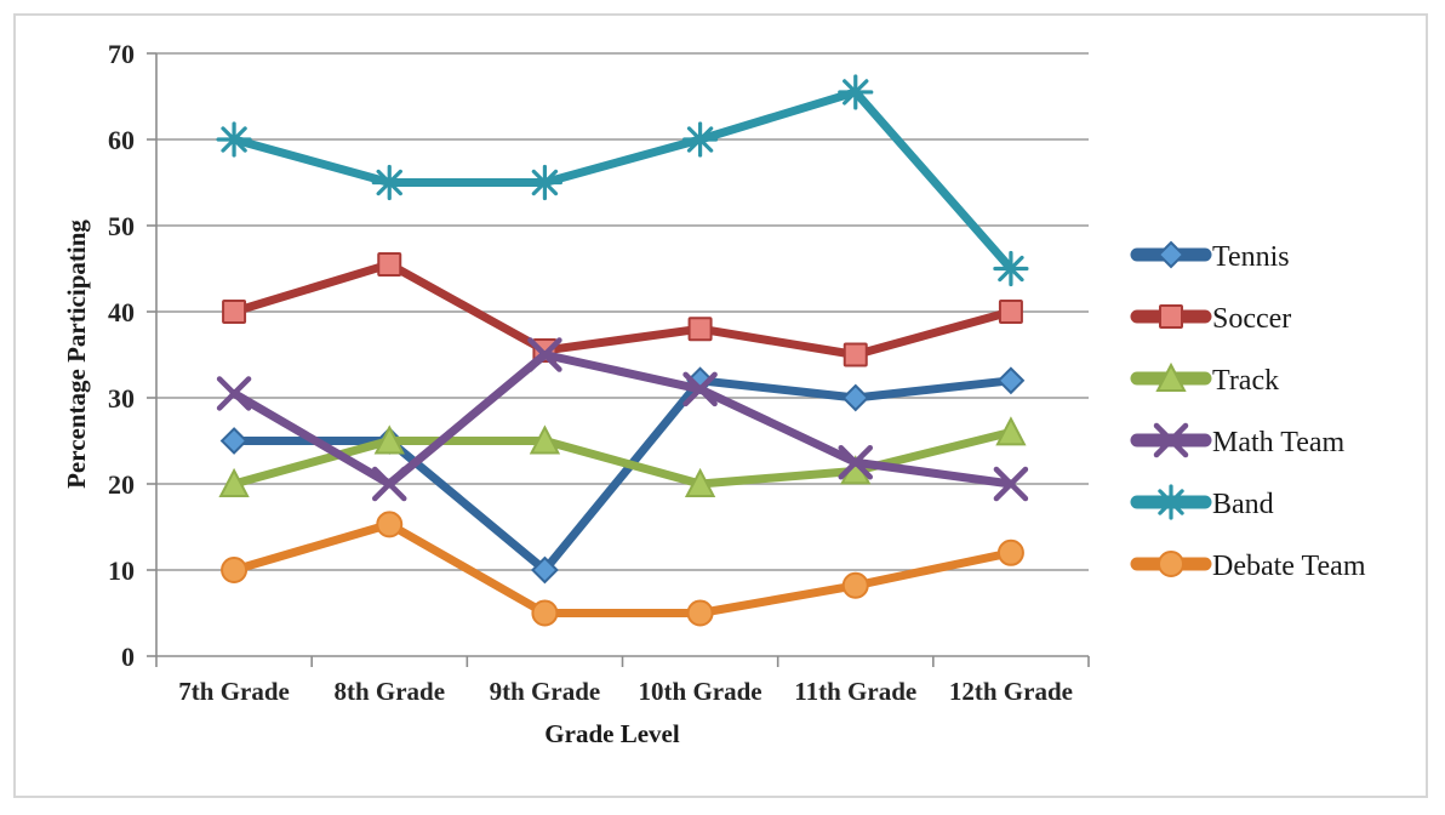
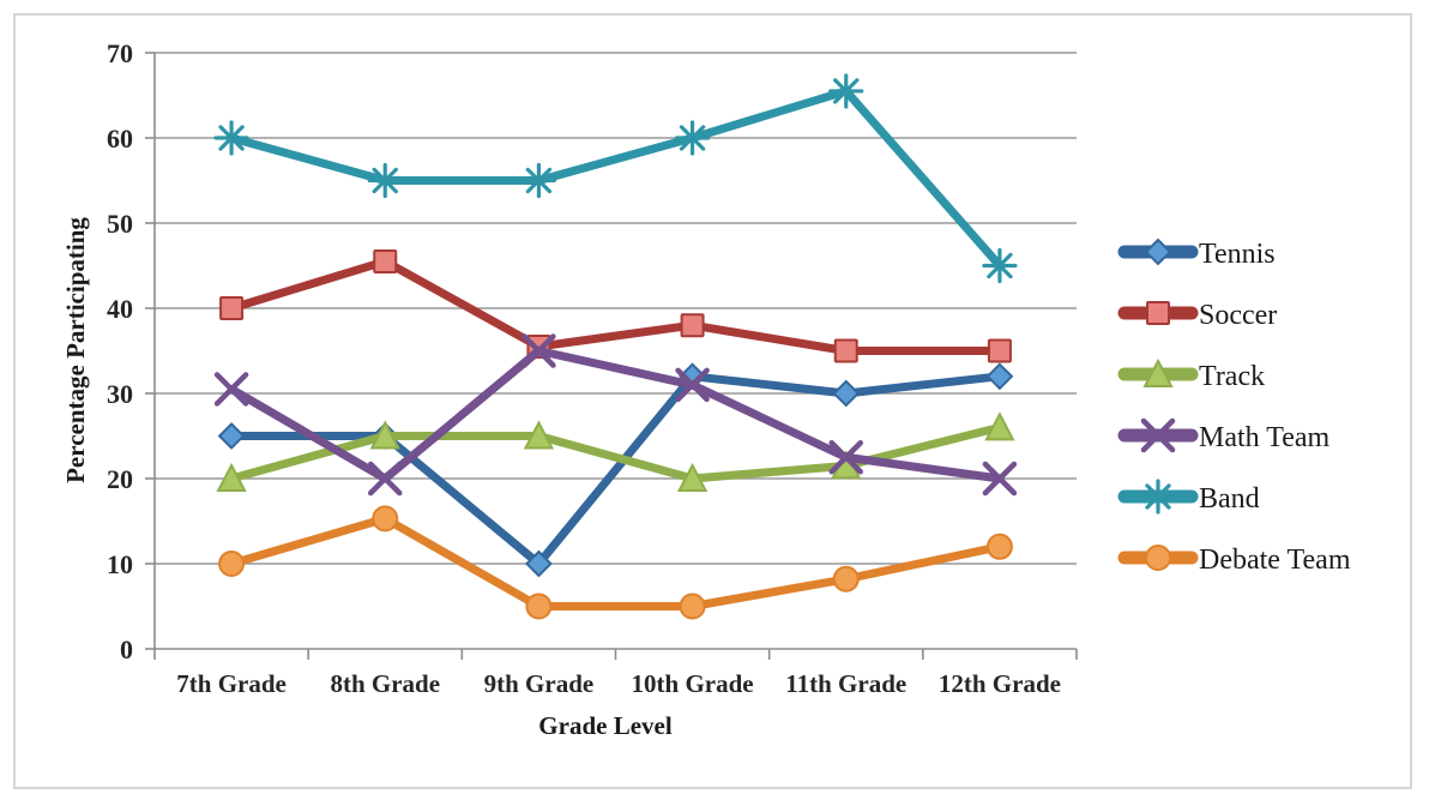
Soccer/12th Grade: 40 -> 35
